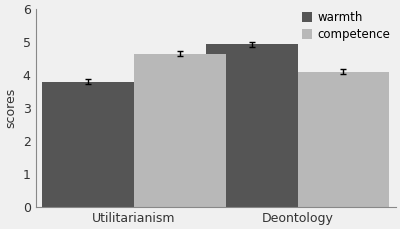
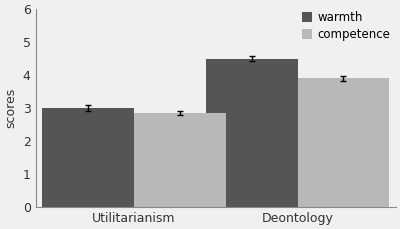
warmth/Utilitarianism: 3.80 -> 3.00
competence/Utilitarianism: 4.65 -> 2.85
warmth/Deontology: 4.93 -> 4.50
competence/Deontology: 4.10 -> 3.90
